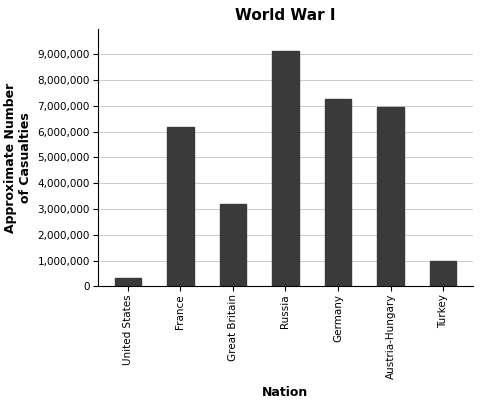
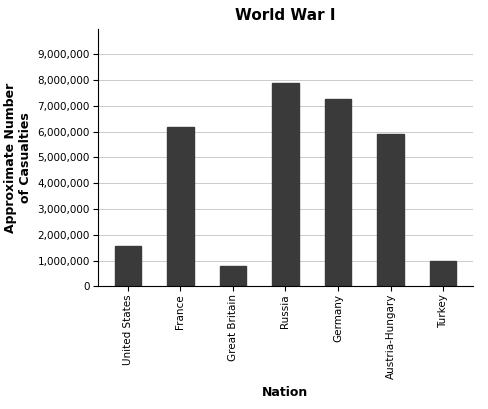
United States: 320,000 -> 1,550,000
Great Britain: 3,200,000 -> 800,000
Russia: 9,150,000 -> 7,900,000
Austria-Hungary: 6,950,000 -> 5,900,000
